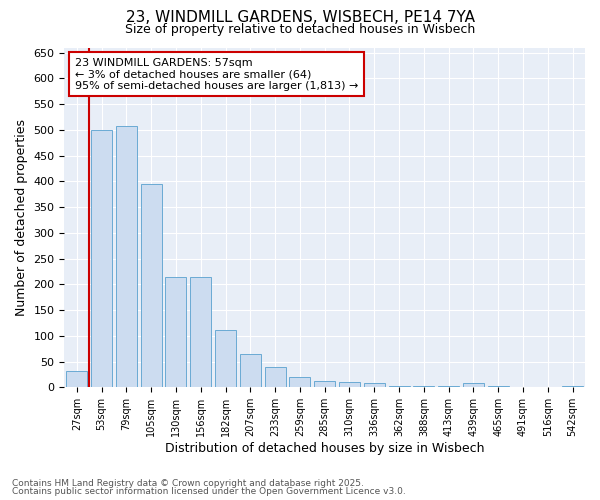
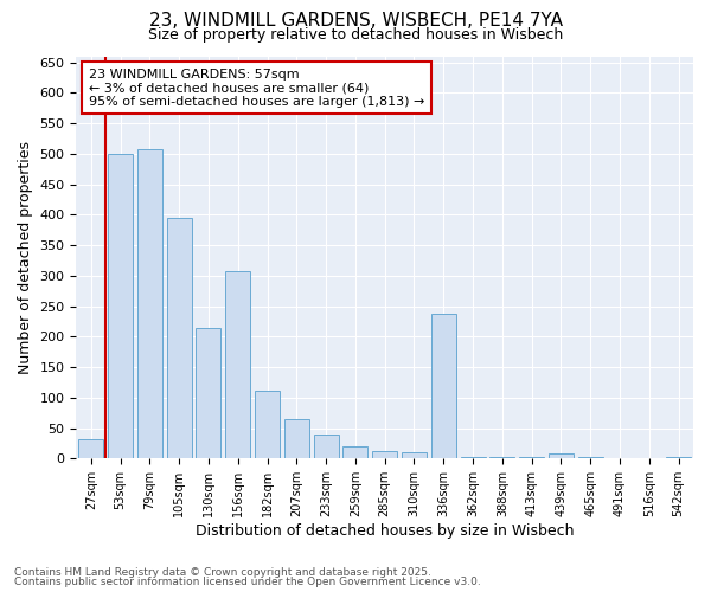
156sqm: 214 -> 308
336sqm: 8 -> 238
